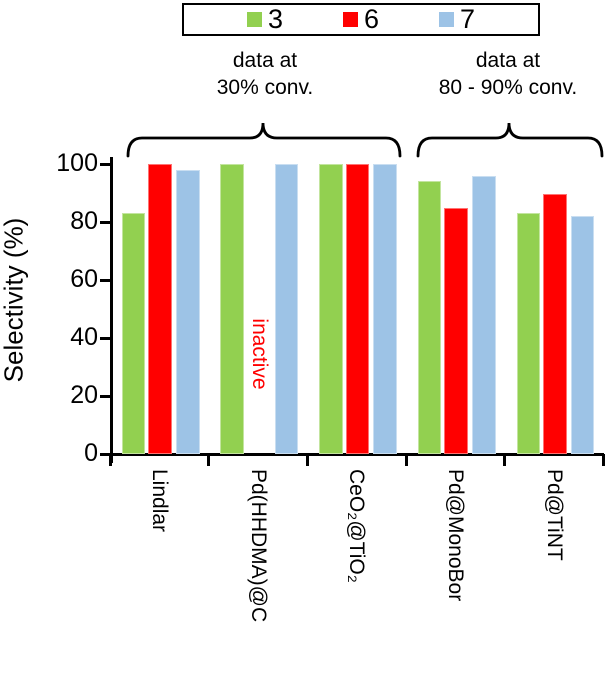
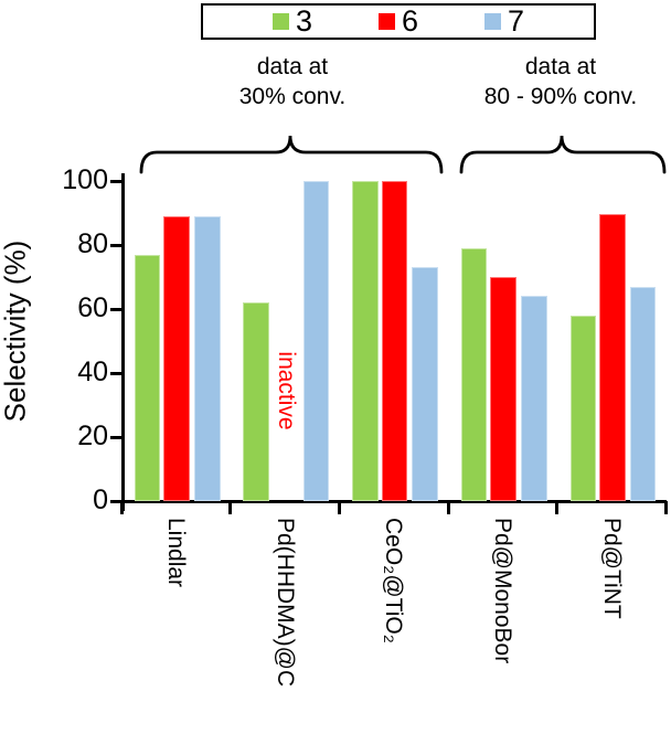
3/Lindlar: 83 -> 77
6/Lindlar: 100 -> 89
7/Lindlar: 98 -> 89
3/Pd(HHDMA)@C: 100 -> 62
7/CeO₂@TiO₂: 100 -> 73
3/Pd@MonoBor: 94 -> 79
6/Pd@MonoBor: 85 -> 70
7/Pd@MonoBor: 96 -> 64
3/Pd@TiNT: 83 -> 58
7/Pd@TiNT: 82 -> 67
